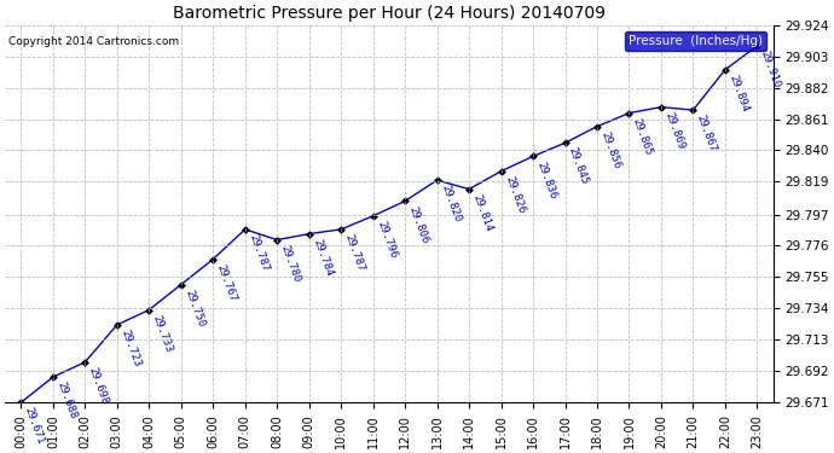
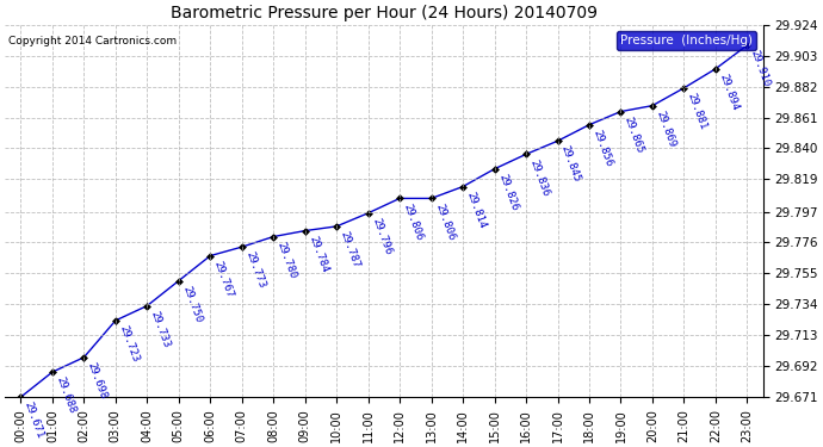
07:00: 29.787 -> 29.773
13:00: 29.820 -> 29.806
21:00: 29.867 -> 29.881
